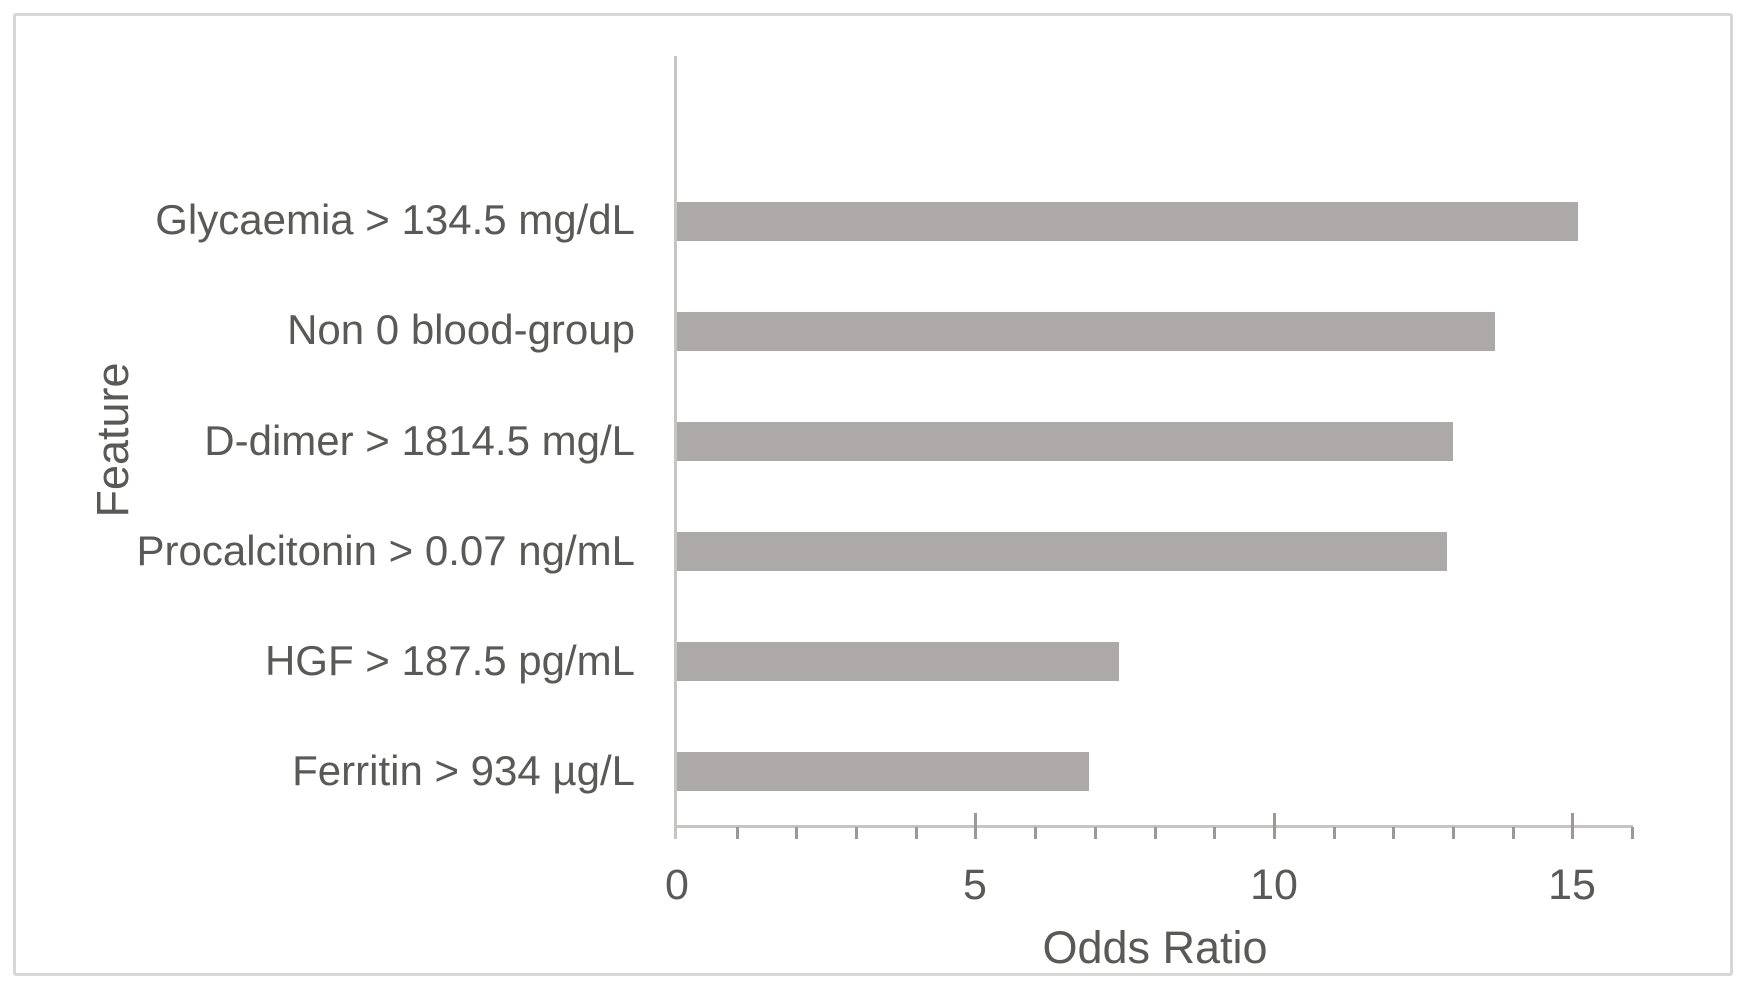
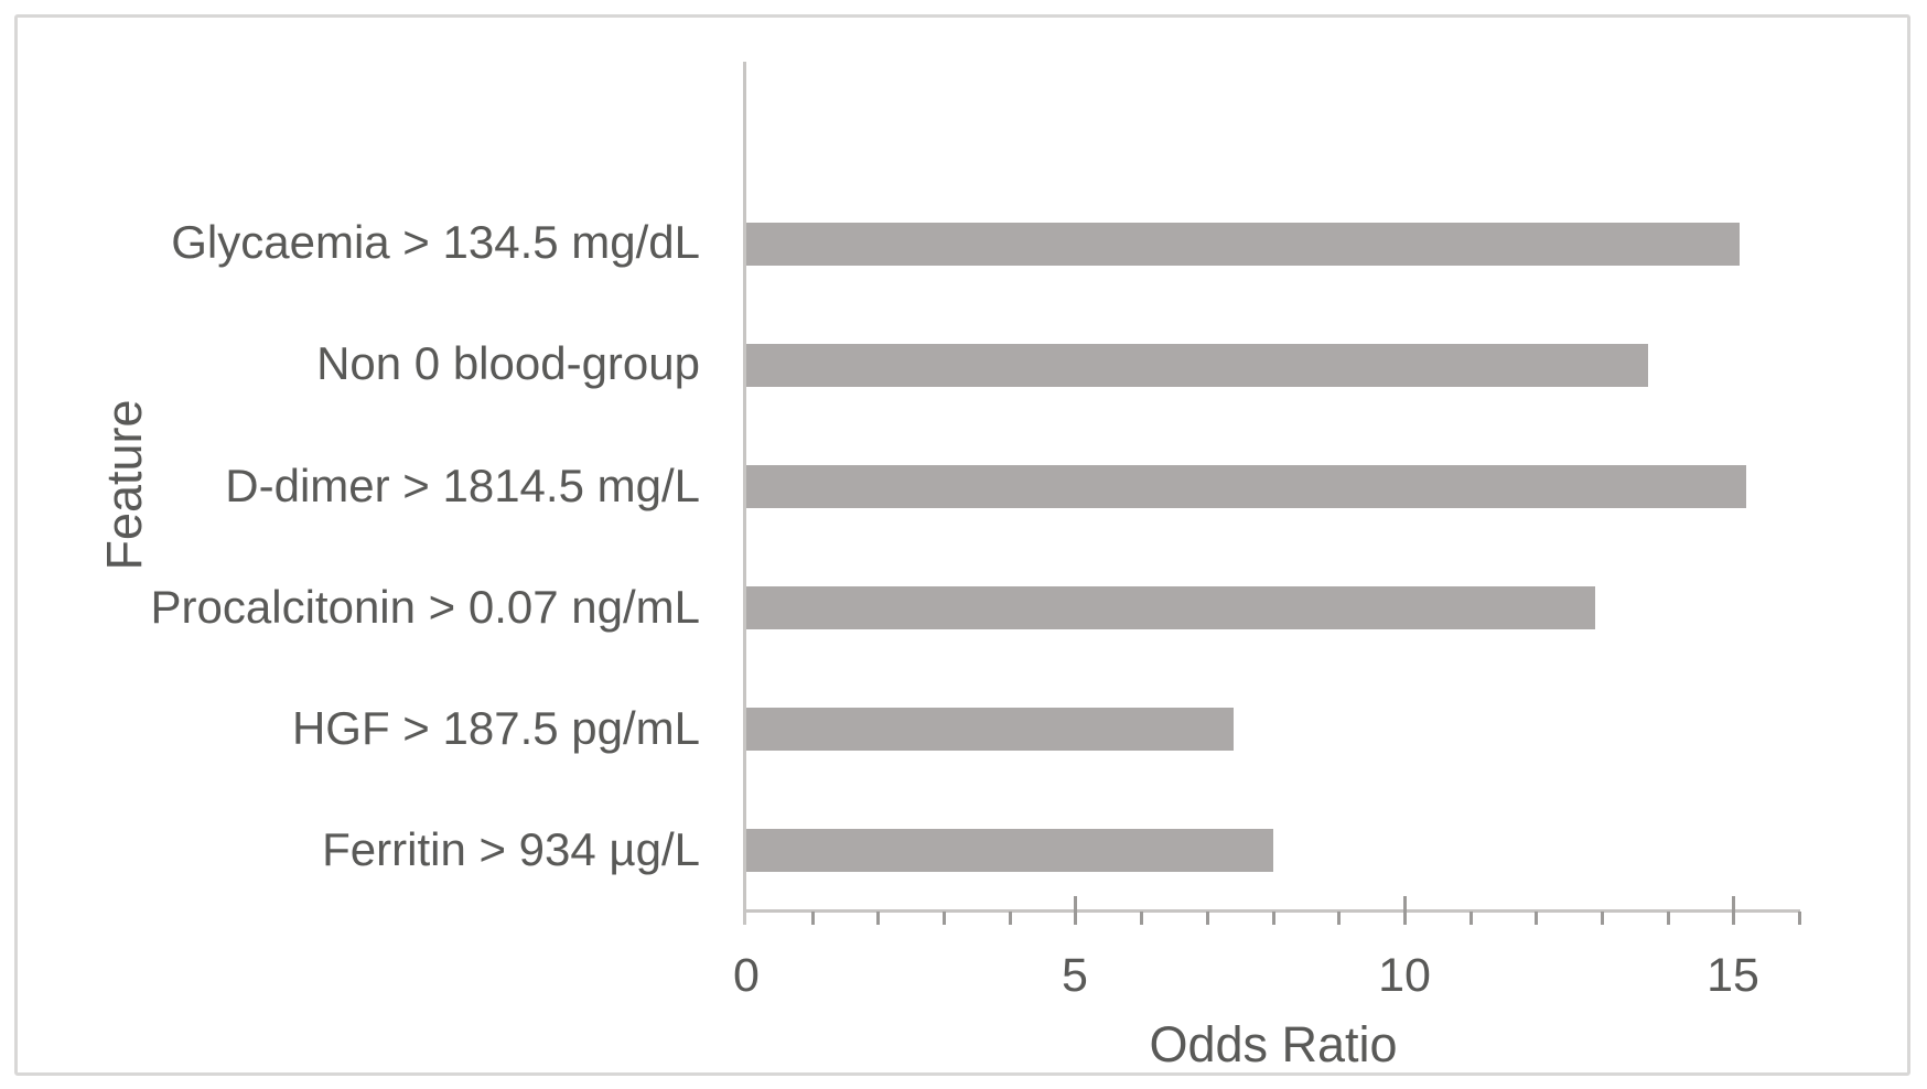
D-dimer > 1814.5 mg/L: 13.0 -> 15.2
Ferritin > 934 µg/L: 6.9 -> 8.0
